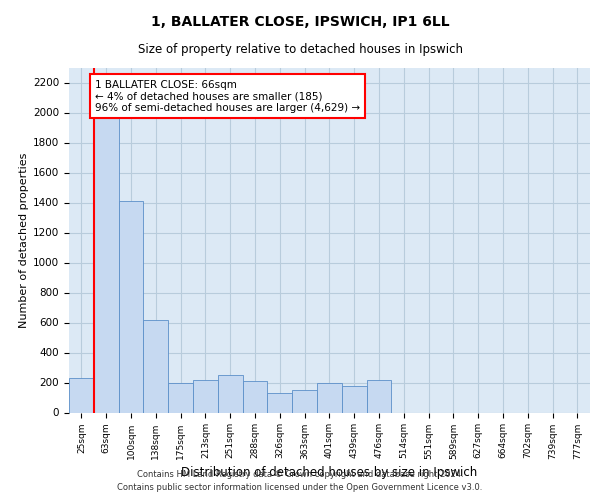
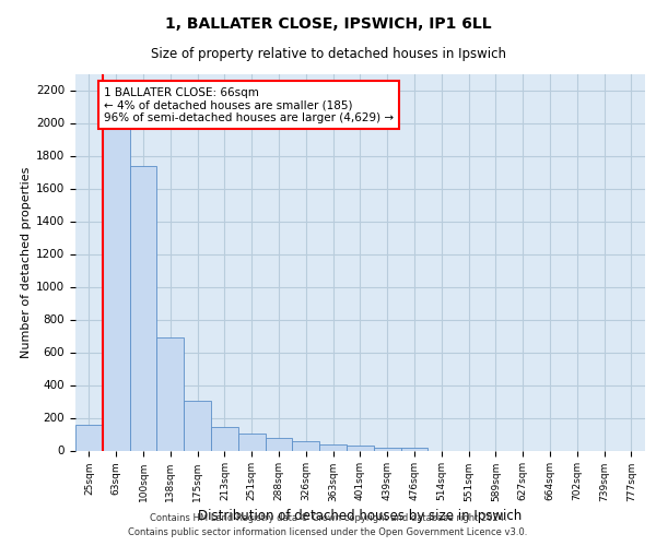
25sqm: 230 -> 160
100sqm: 1410 -> 1740
138sqm: 620 -> 690
175sqm: 200 -> 300
213sqm: 220 -> 140
251sqm: 250 -> 100
288sqm: 210 -> 80
326sqm: 130 -> 60
363sqm: 150 -> 40
401sqm: 200 -> 30
439sqm: 180 -> 20
476sqm: 220 -> 20
